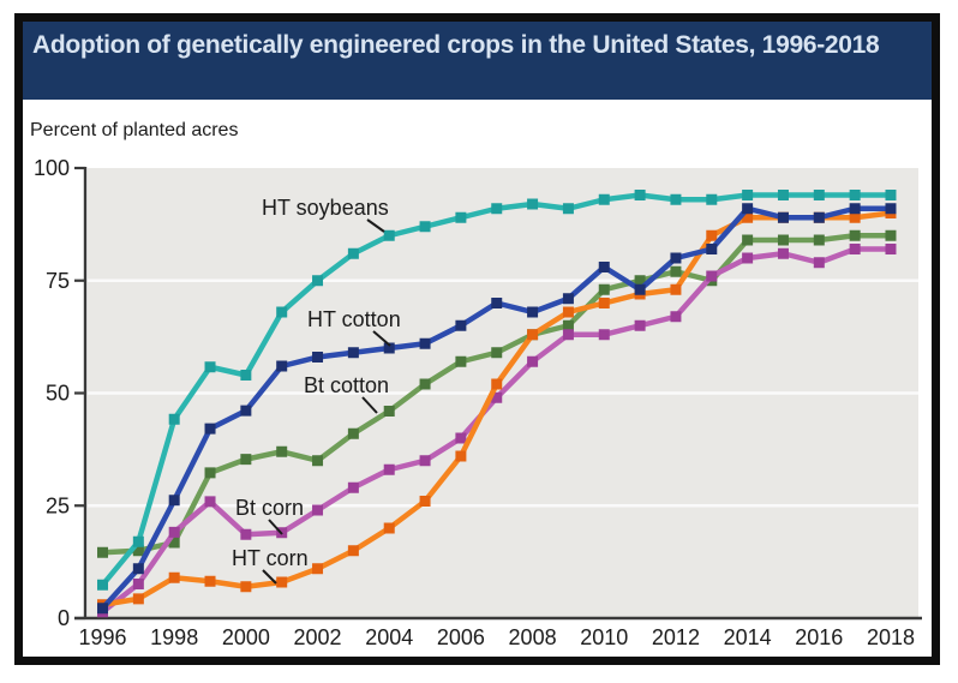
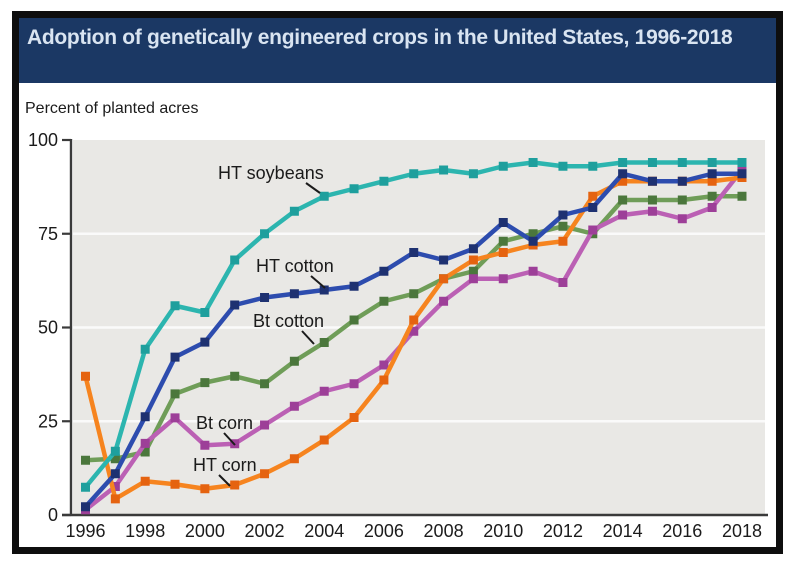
HT corn/1996: 3 -> 37
Bt corn/2012: 67 -> 62
Bt corn/2018: 82 -> 92
